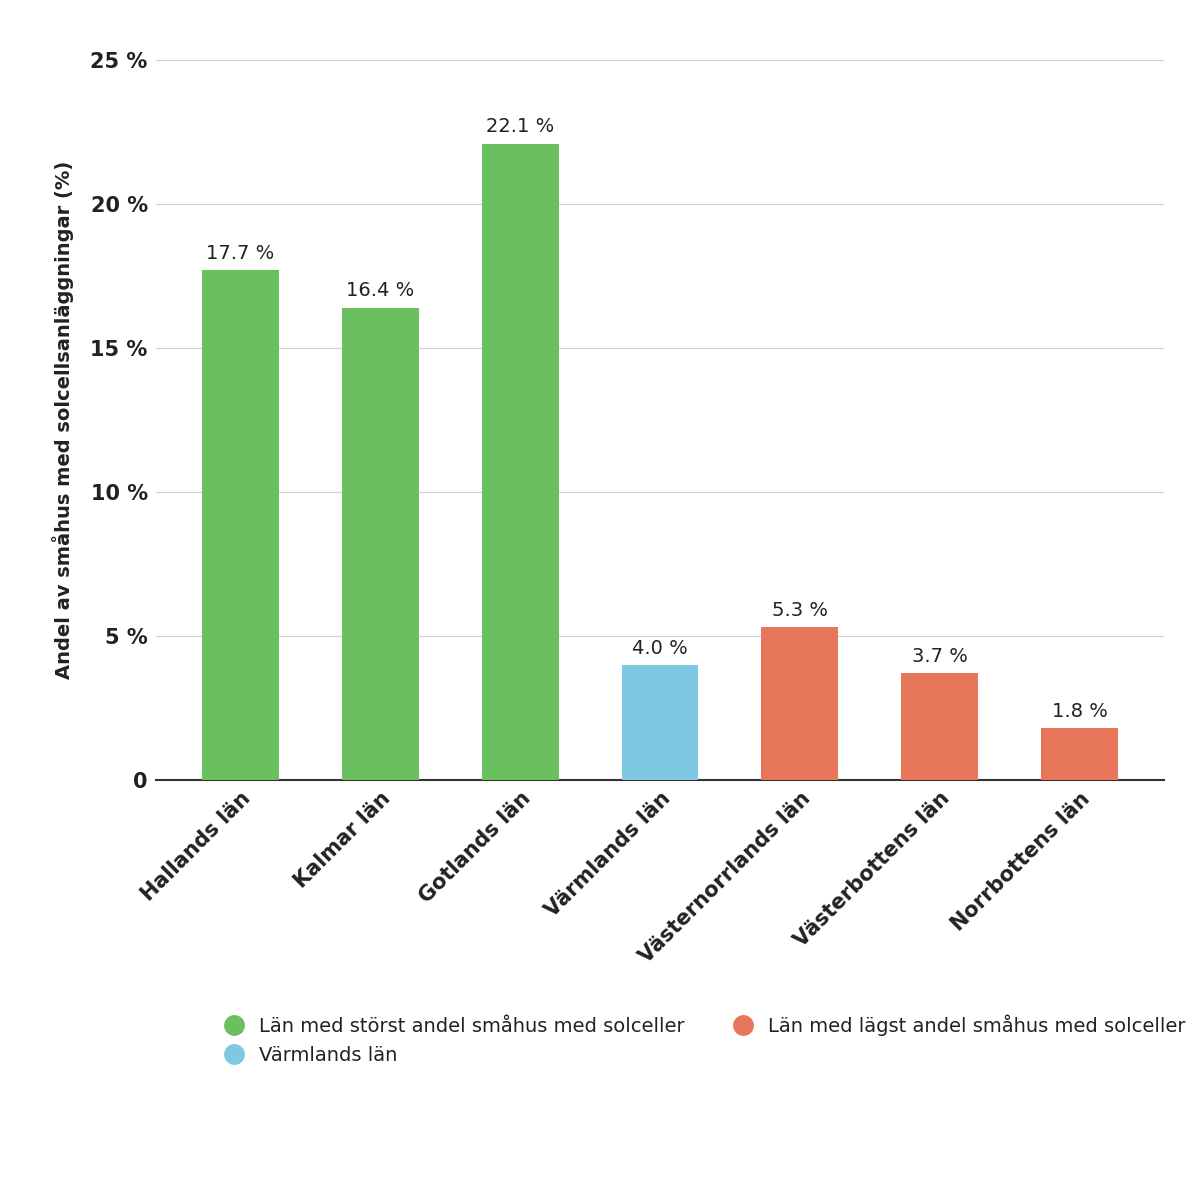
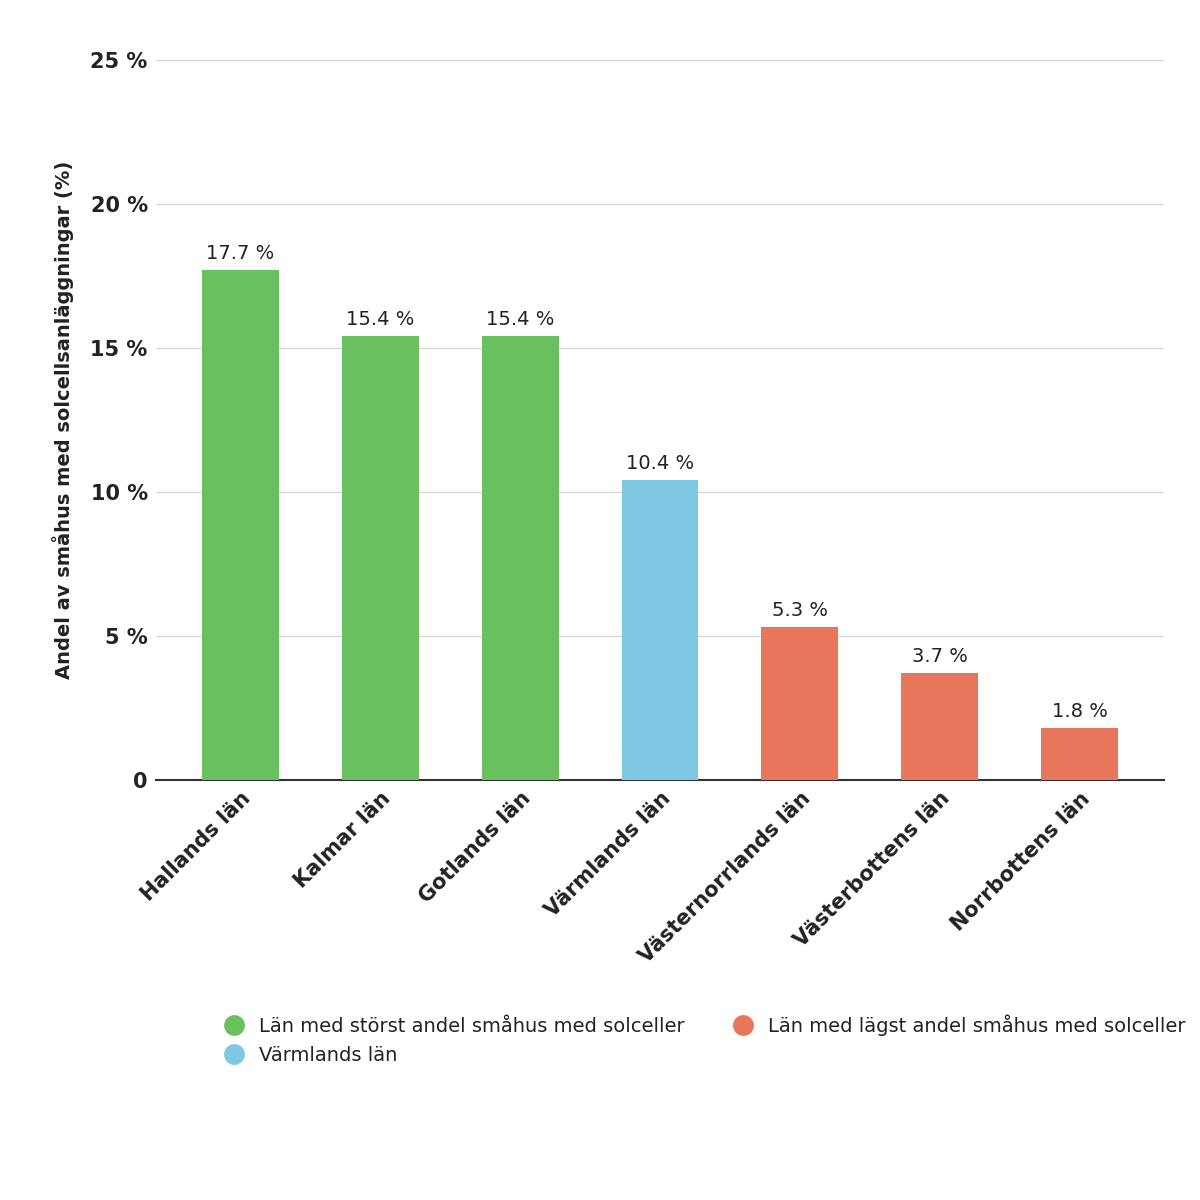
Kalmar län: 16.4 -> 15.4
Gotlands län: 22.1 -> 15.4
Värmlands län: 4.0 -> 10.4
